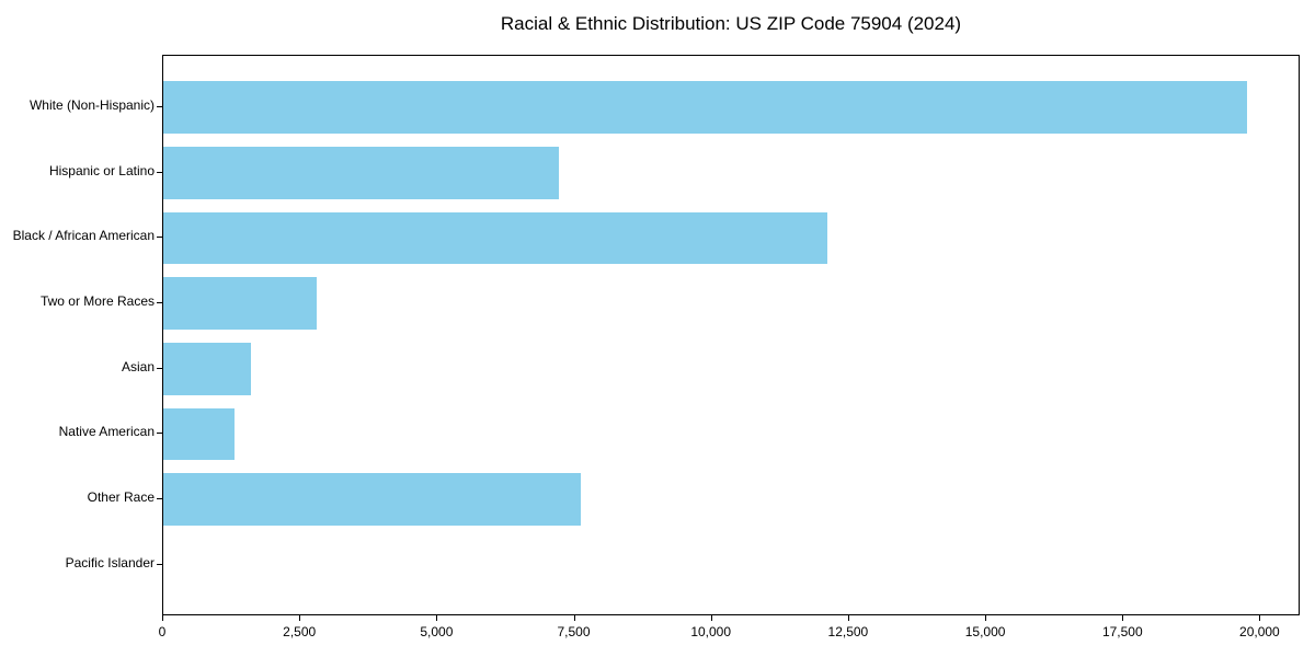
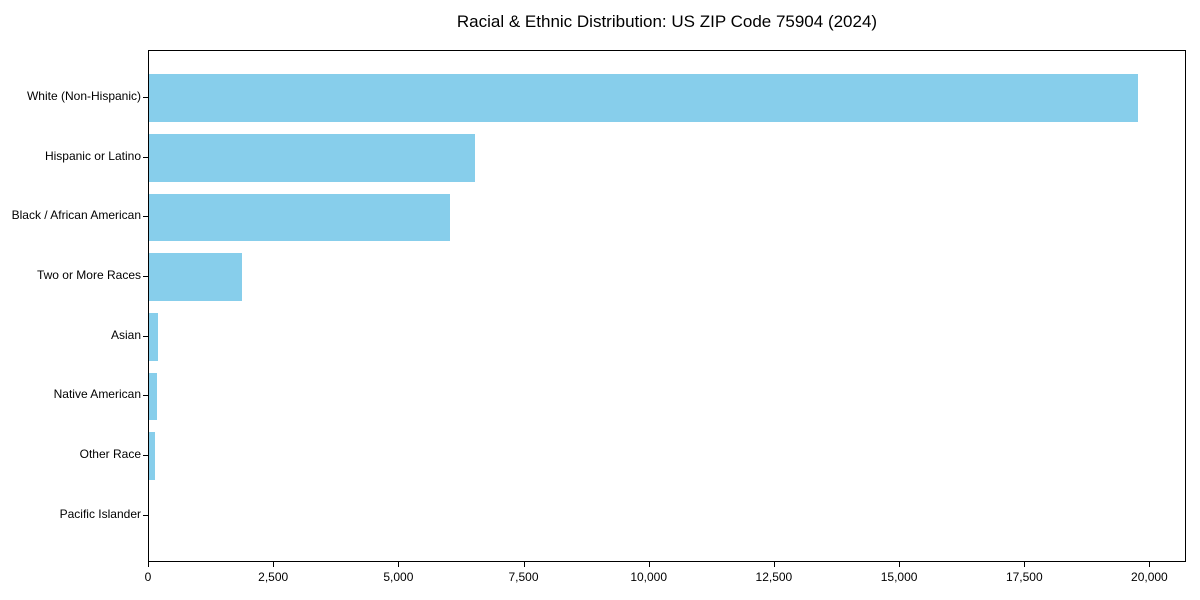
Hispanic or Latino: 7200 -> 6500
Black / African American: 12100 -> 6000
Two or More Races: 2800 -> 1800
Asian: 1600 -> 200
Native American: 1300 -> 200
Other Race: 7600 -> 100
